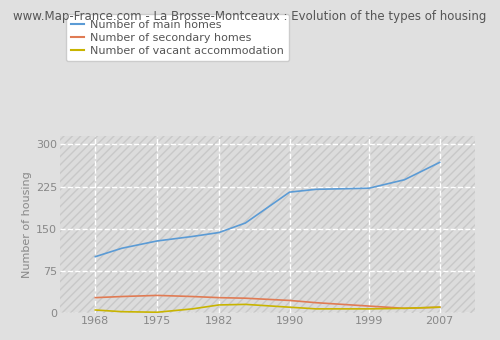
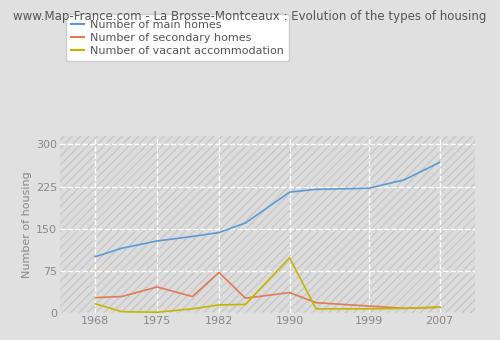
Number of vacant accommodation/1968: 5 -> 16
Number of secondary homes/1975: 31 -> 46
Number of secondary homes/1982: 27 -> 72
Number of secondary homes/1990: 22 -> 36
Number of vacant accommodation/1990: 10 -> 98
